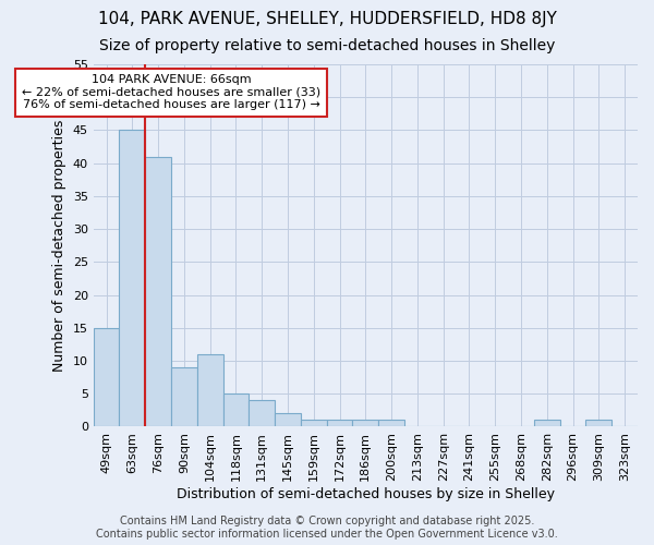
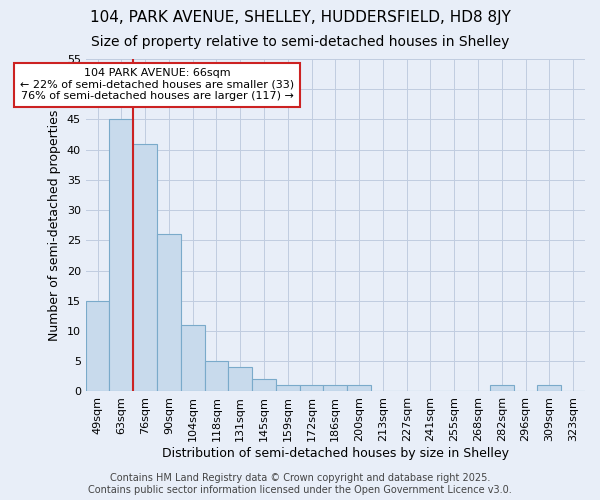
90sqm: 9 -> 26
